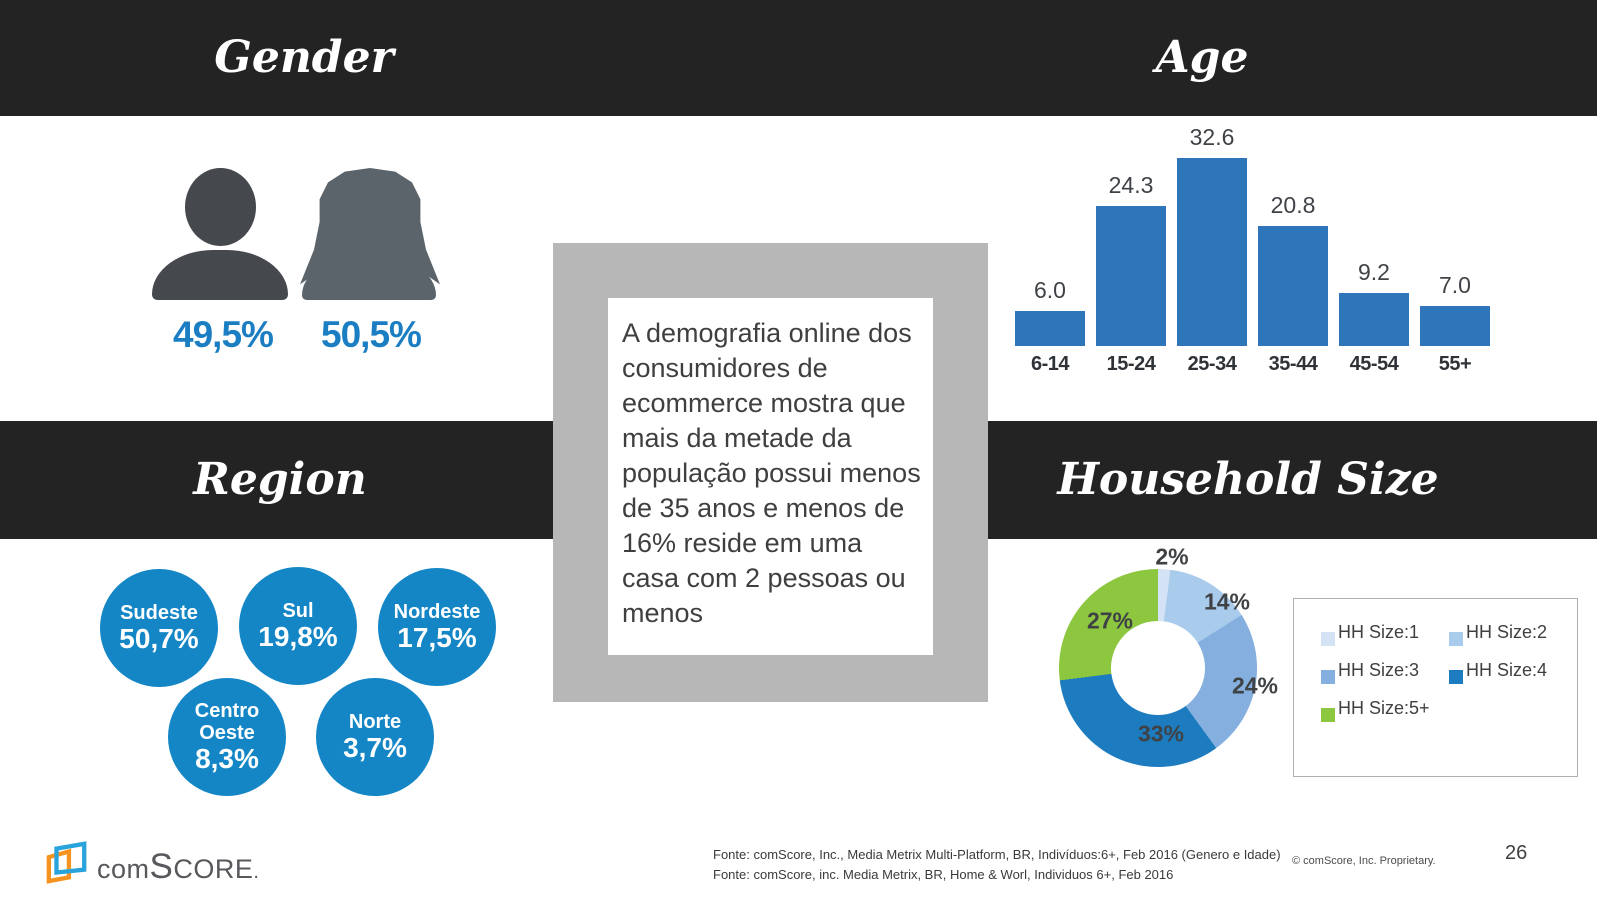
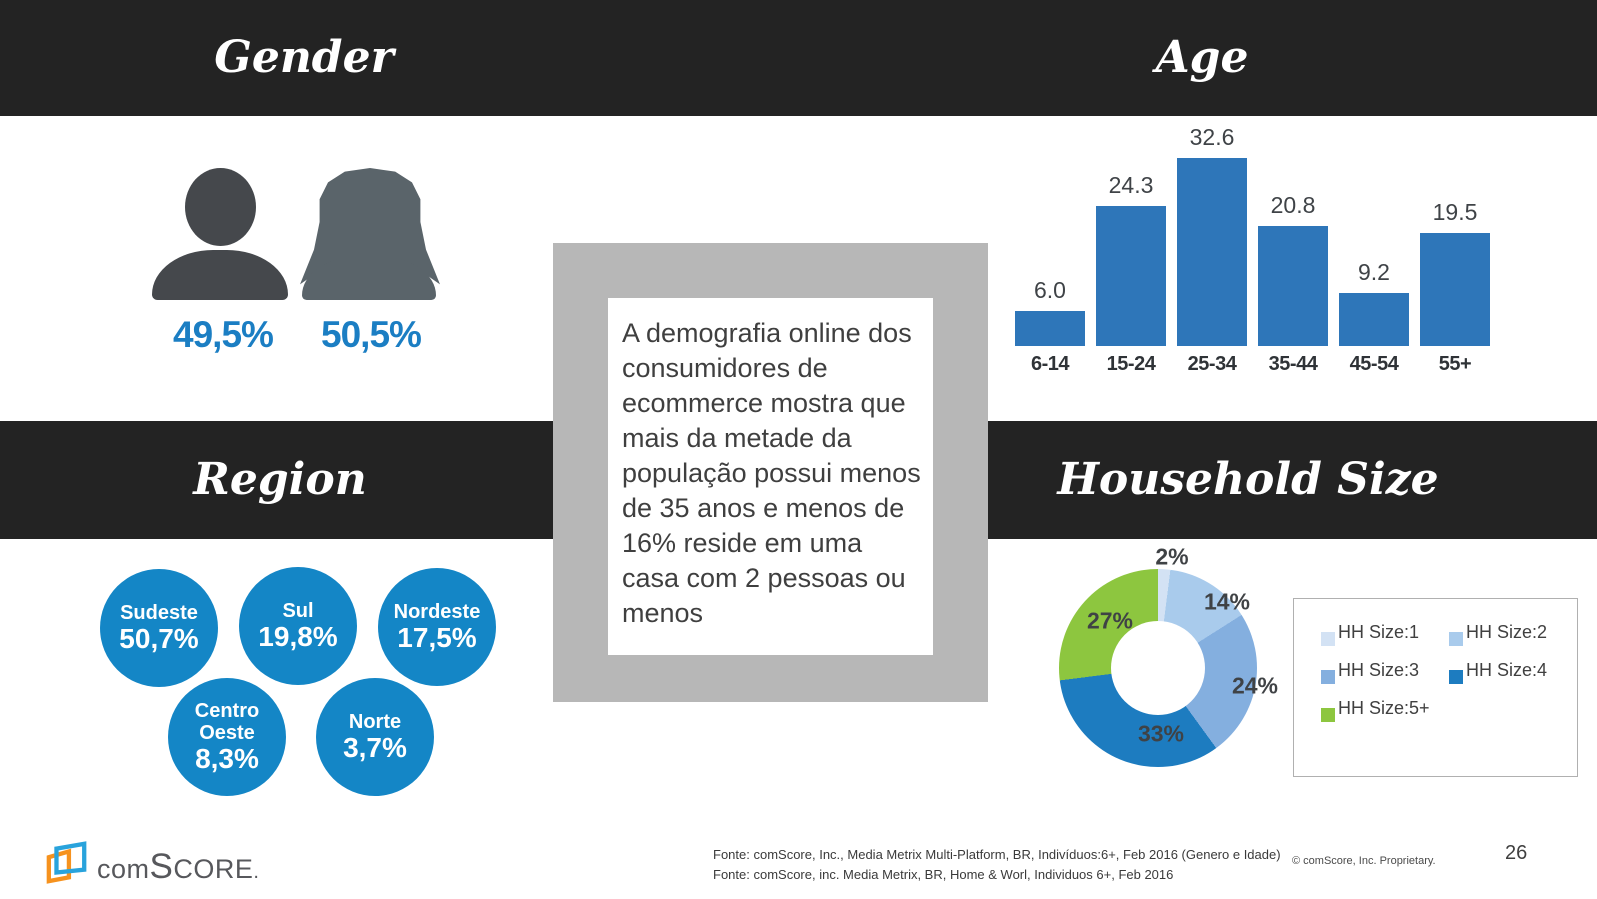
Age/55+: 7.0 -> 19.5
